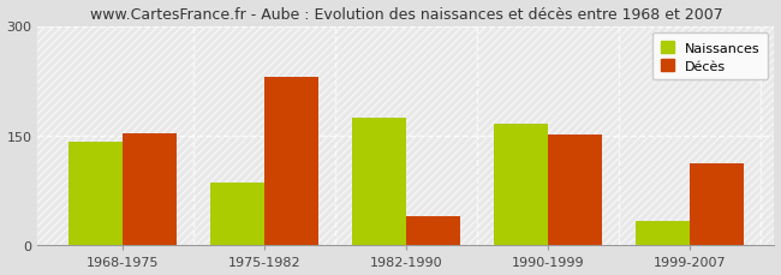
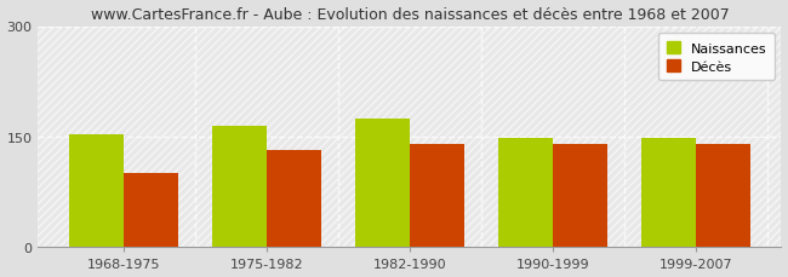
Naissances/1968-1975: 142 -> 153
Décès/1968-1975: 154 -> 100
Naissances/1975-1982: 86 -> 165
Décès/1975-1982: 230 -> 132
Décès/1982-1990: 40 -> 140
Naissances/1990-1999: 166 -> 148
Décès/1990-1999: 152 -> 140
Naissances/1999-2007: 34 -> 149
Décès/1999-2007: 112 -> 140
